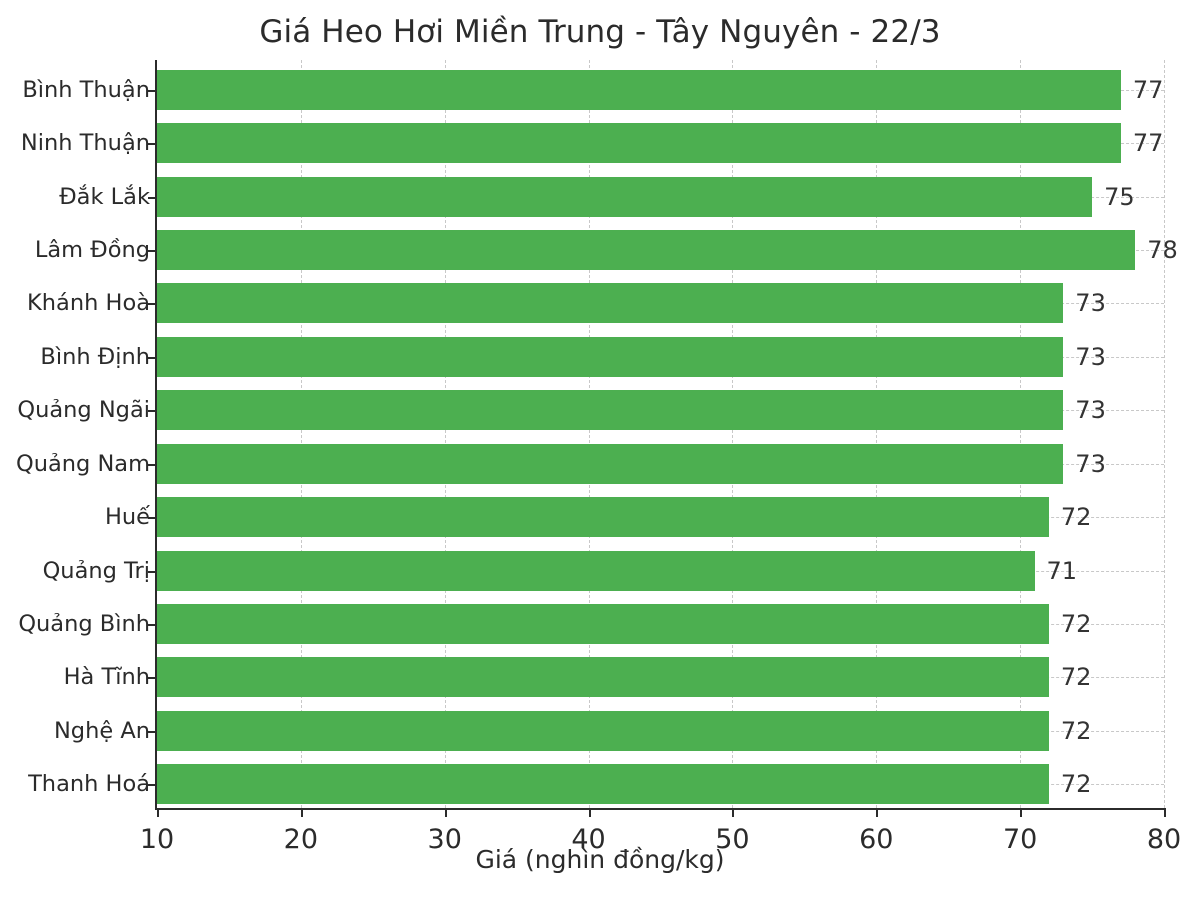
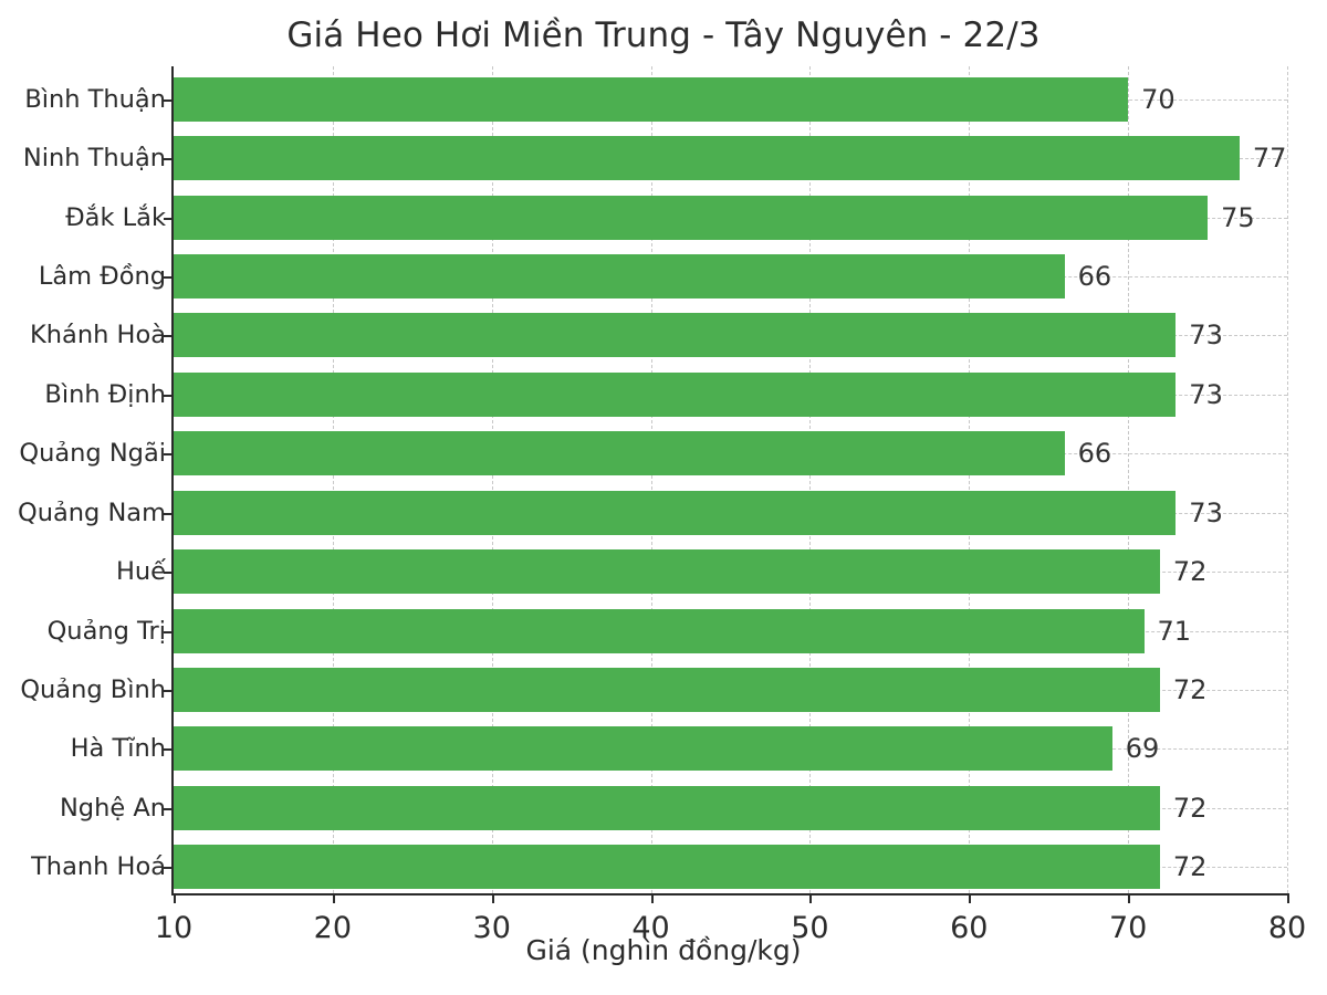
Bình Thuận: 77 -> 70
Lâm Đồng: 78 -> 66
Quảng Ngãi: 73 -> 66
Hà Tĩnh: 72 -> 69
